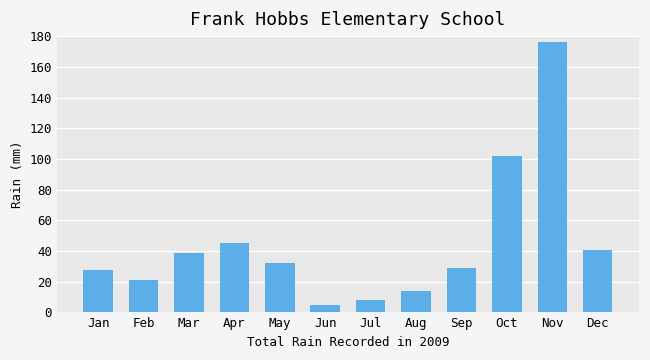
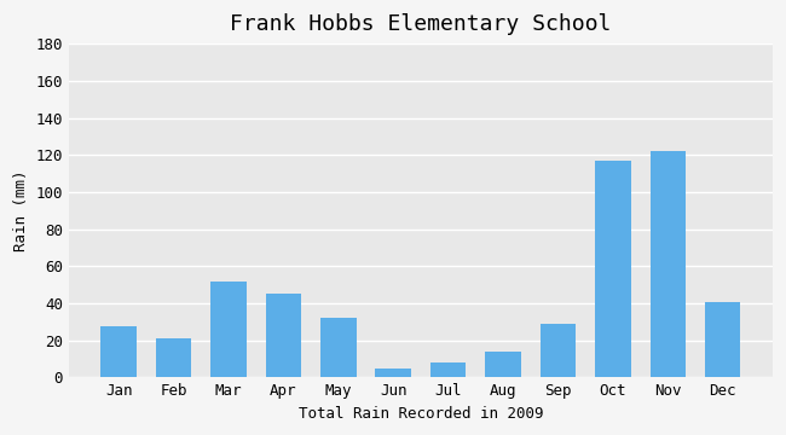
Mar: 39 -> 52
Oct: 102 -> 117
Nov: 176 -> 122
